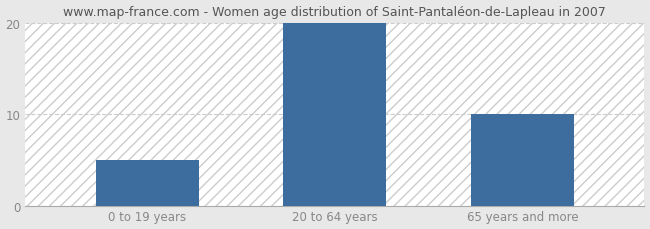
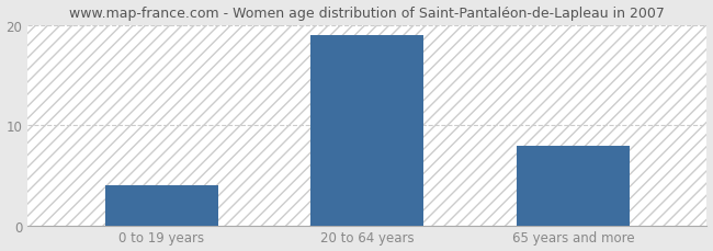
0 to 19 years: 5 -> 4
20 to 64 years: 20 -> 19
65 years and more: 10 -> 8
